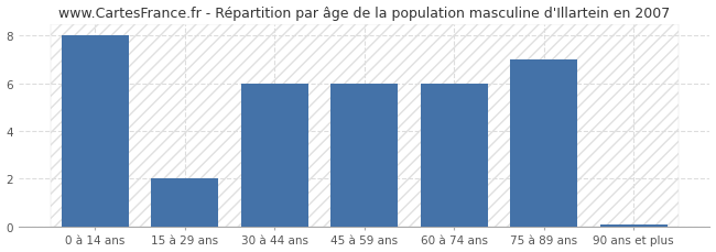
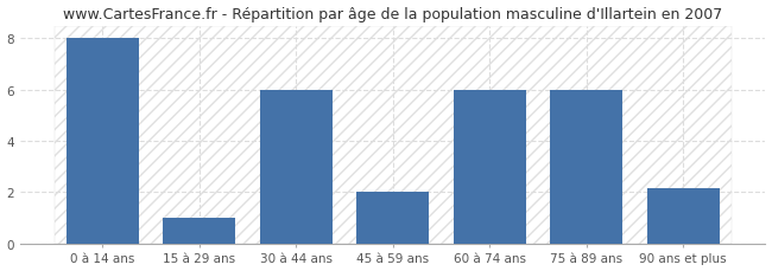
15 à 29 ans: 2.00 -> 1.00
45 à 59 ans: 6.00 -> 2.00
75 à 89 ans: 7.00 -> 6.00
90 ans et plus: 0.07 -> 2.15
